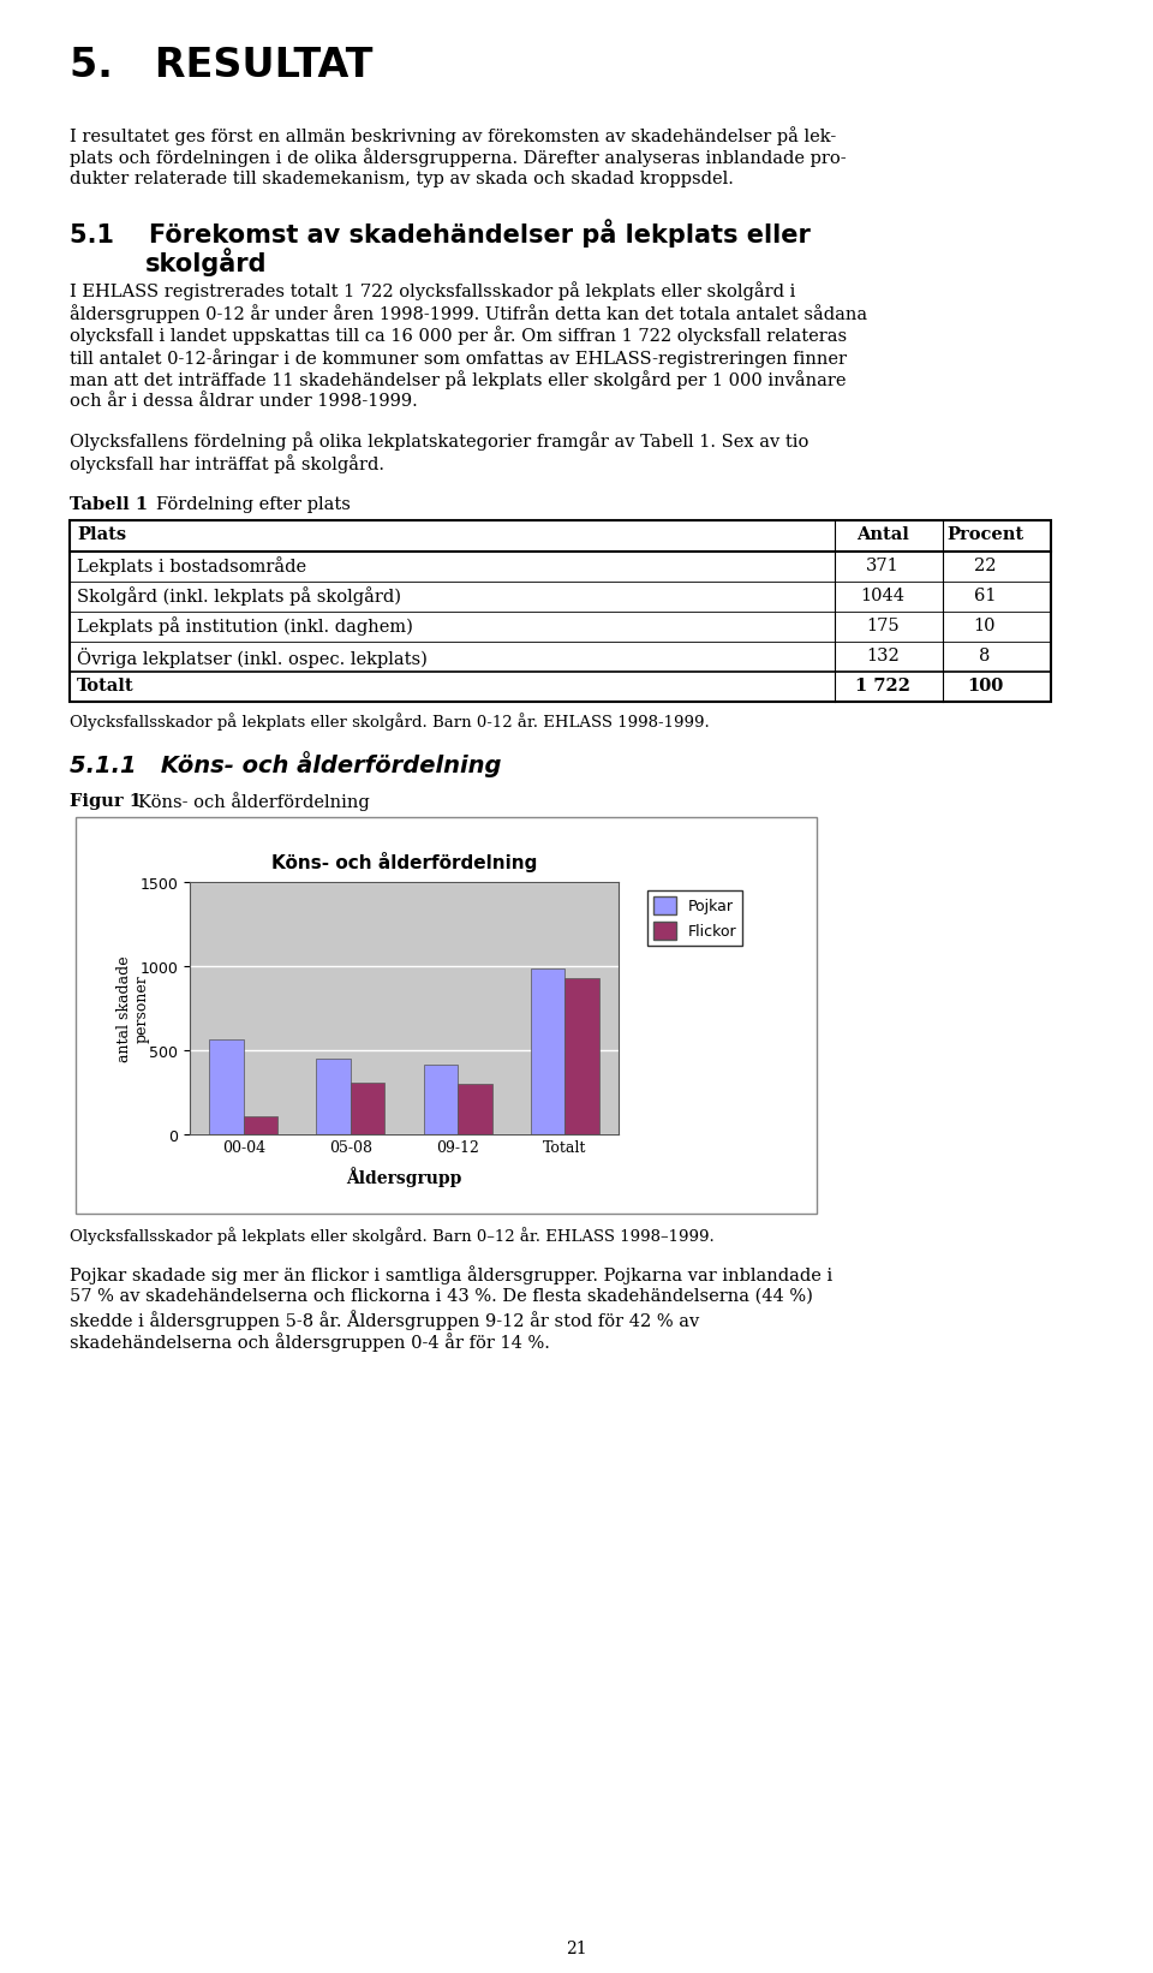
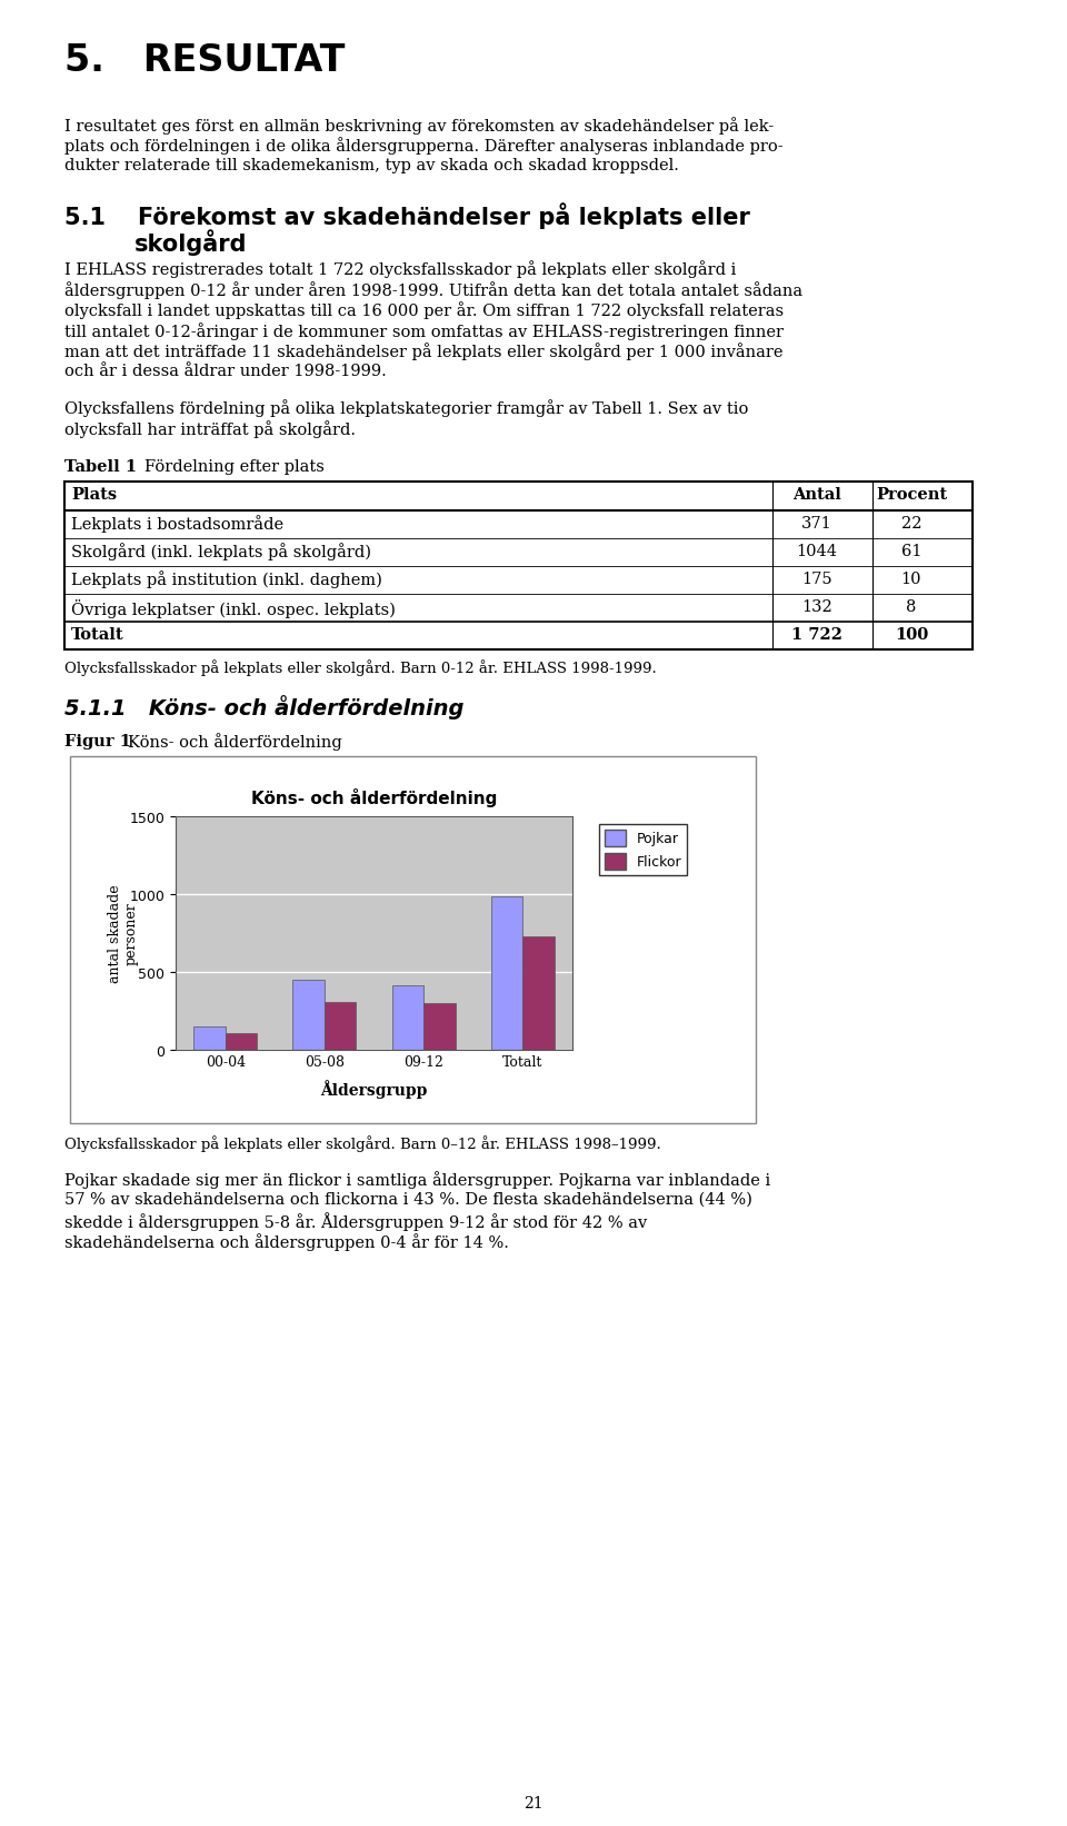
Pojkar/00-04: 570 -> 150
Flickor/Totalt: 930 -> 730
